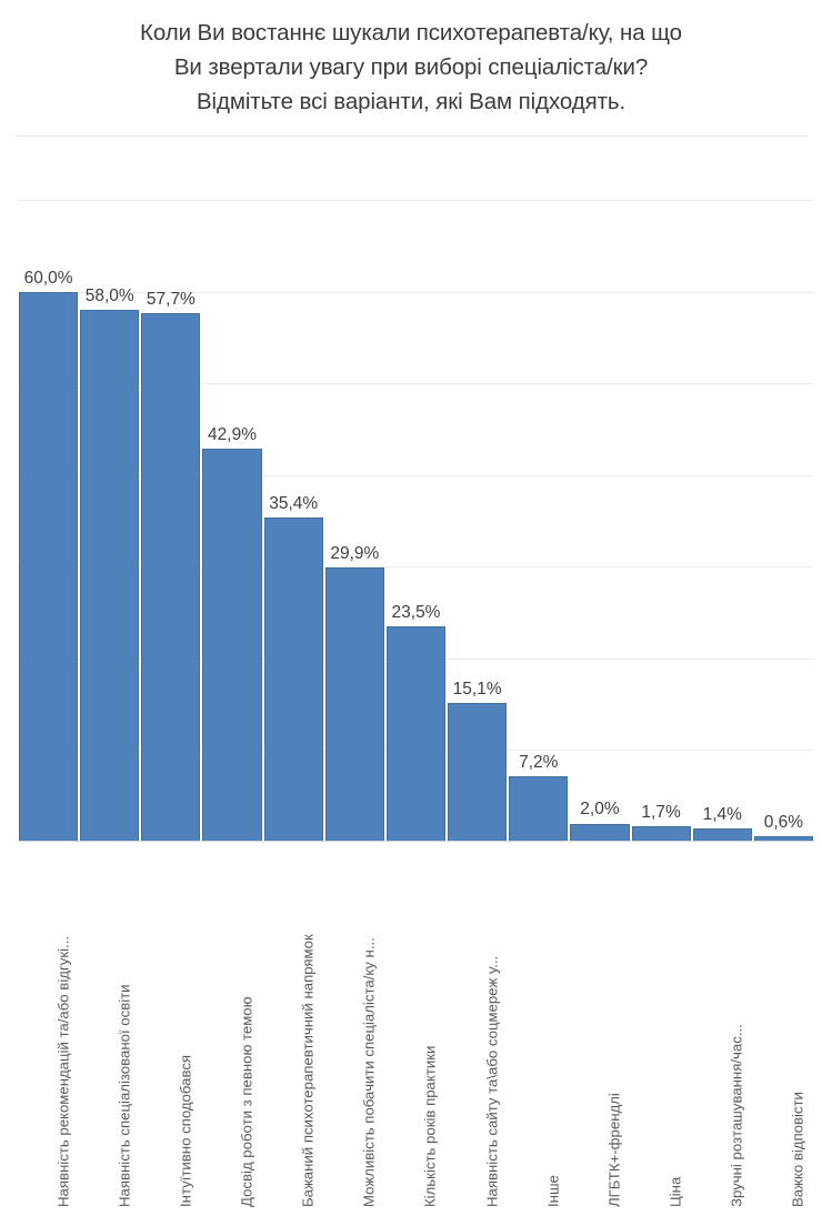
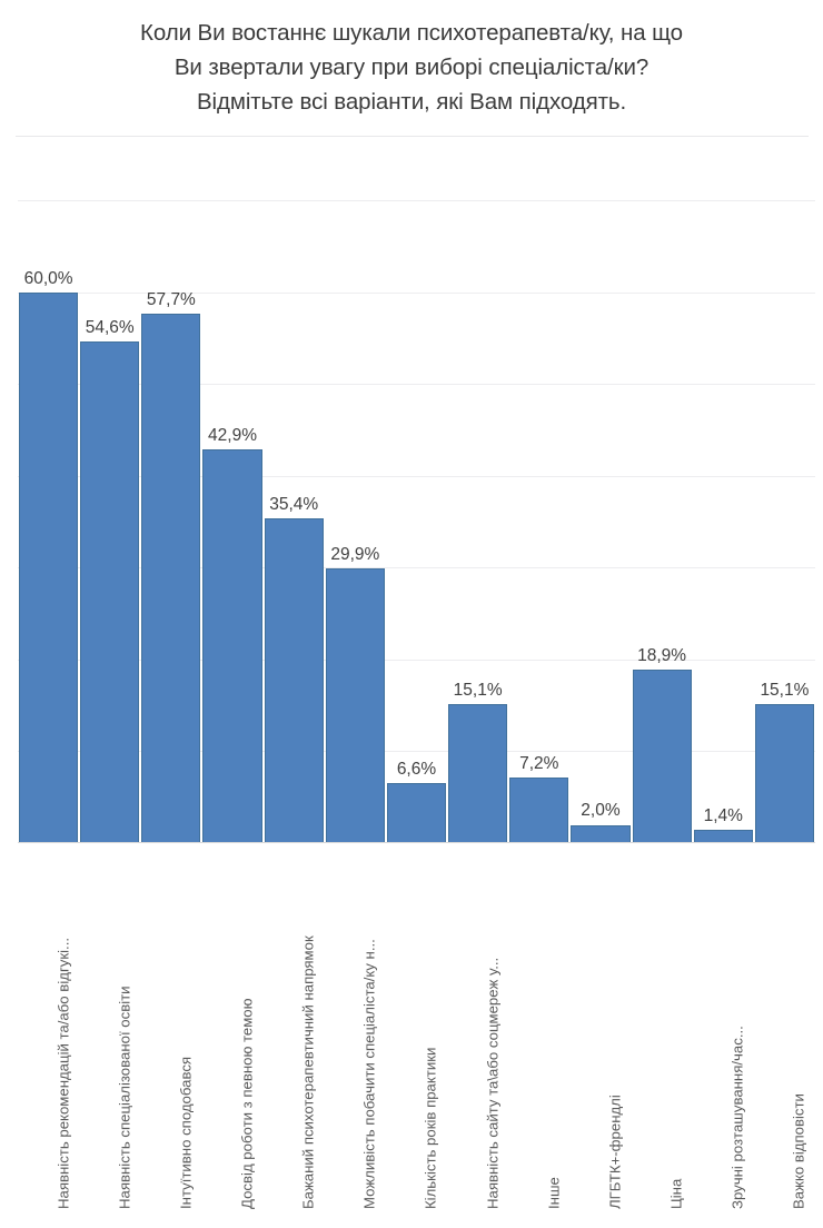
Наявність спеціалізованої освіти: 58,0% -> 54,6%
Кількість років практики: 23,5% -> 6,6%
Ціна: 1,7% -> 18,9%
Важко відповісти: 0,6% -> 15,1%
